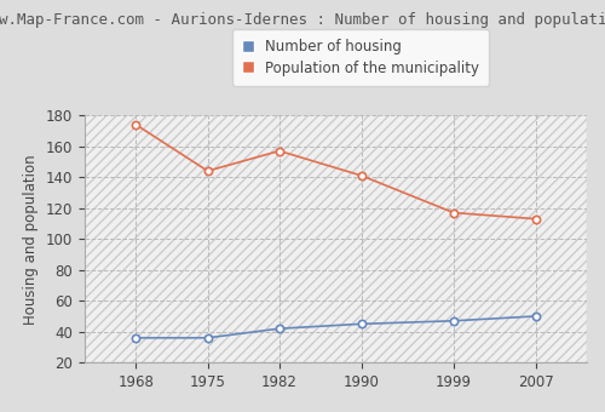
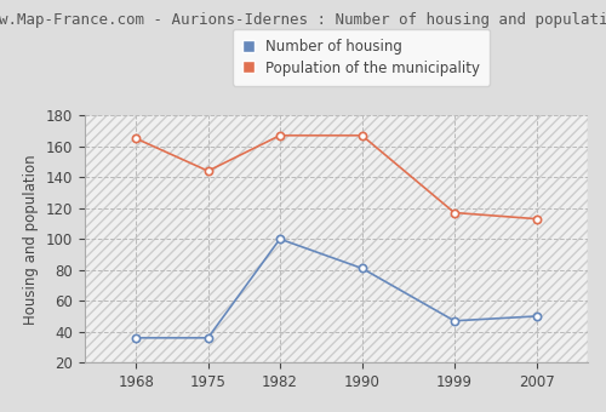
Population of the municipality/1968: 174 -> 165
Number of housing/1982: 42 -> 100
Population of the municipality/1982: 157 -> 167
Number of housing/1990: 45 -> 81
Population of the municipality/1990: 141 -> 167
